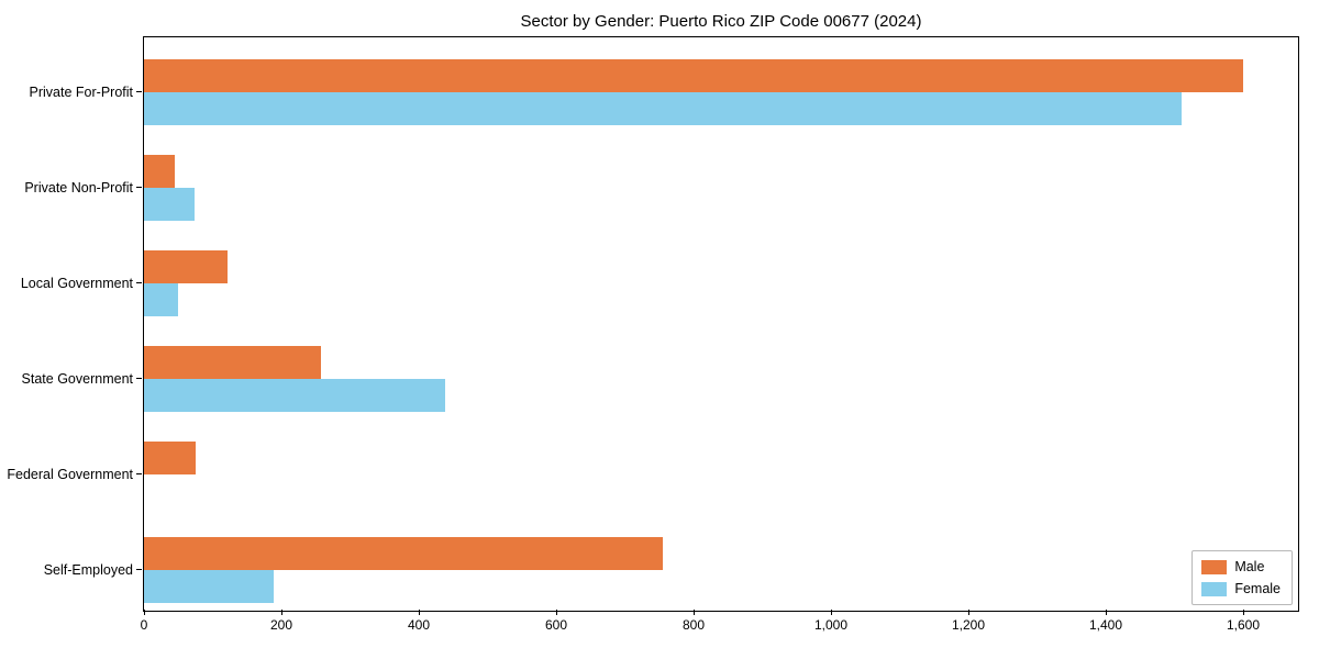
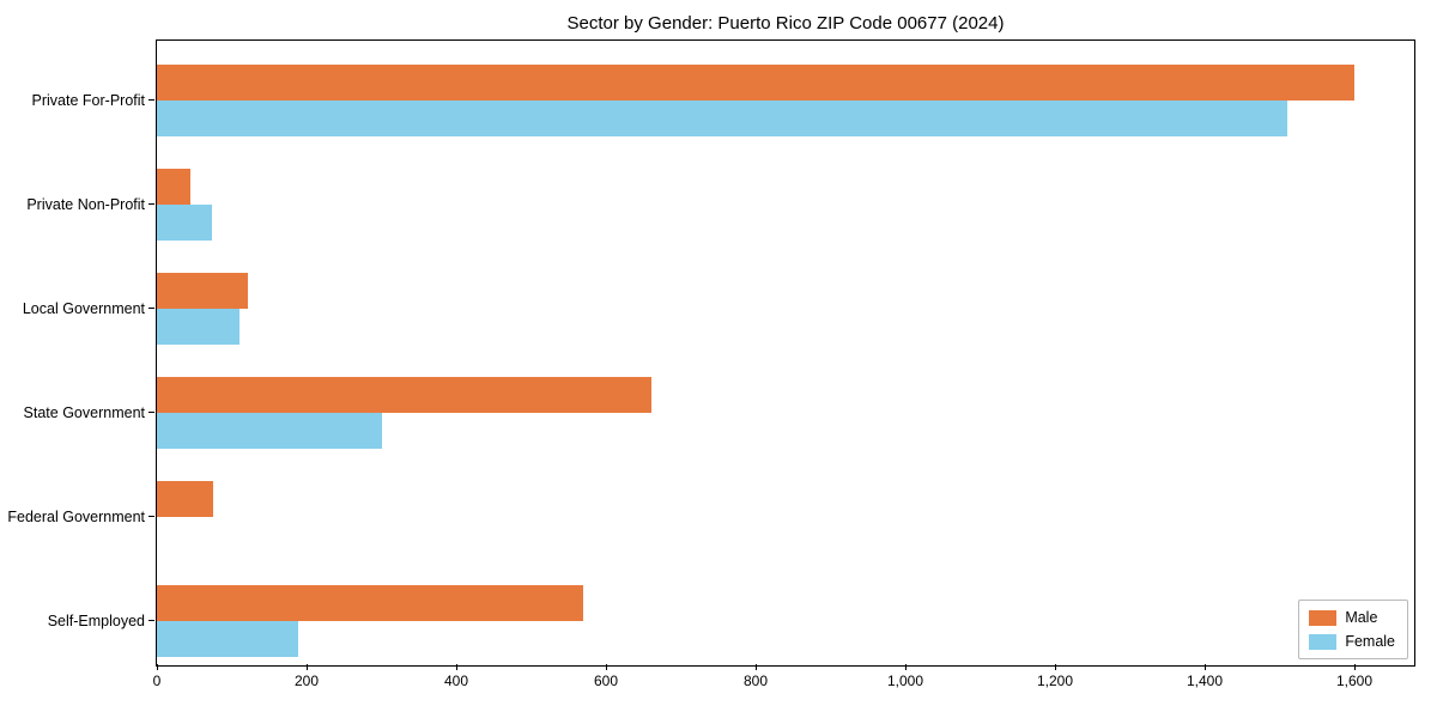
Female/Local Government: 50 -> 110
Male/State Government: 260 -> 660
Female/State Government: 440 -> 300
Male/Self-Employed: 760 -> 570
